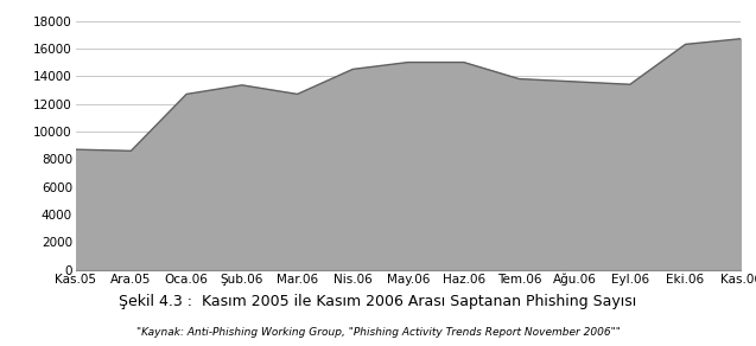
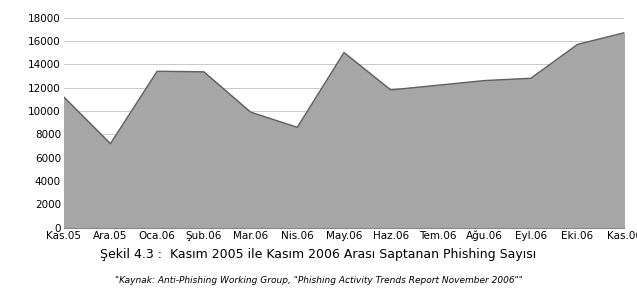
Kas.05: 8700 -> 11200
Ara.05: 8600 -> 7200
Oca.06: 12700 -> 13400
Mar.06: 12700 -> 9900
Nis.06: 14500 -> 8600
Haz.06: 15000 -> 11800
Tem.06: 13800 -> 12200
Ağu.06: 13600 -> 12600
Eyl.06: 13400 -> 12800
Eki.06: 16300 -> 15700
